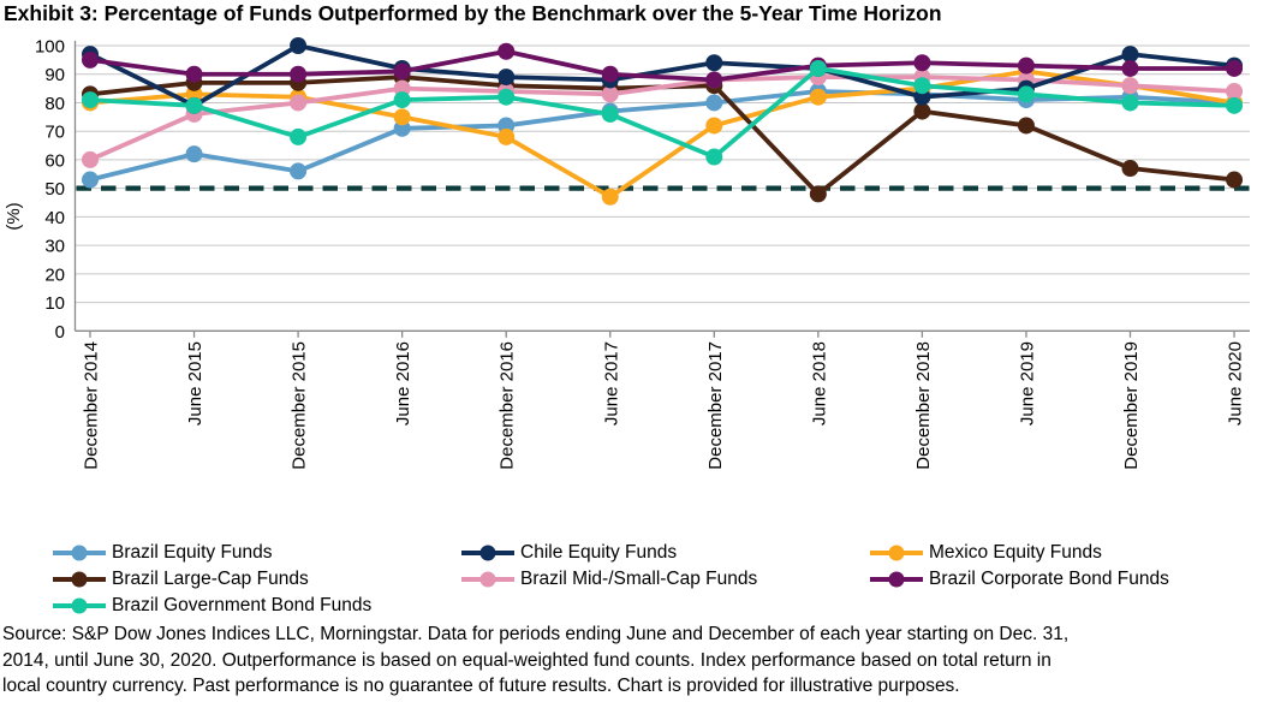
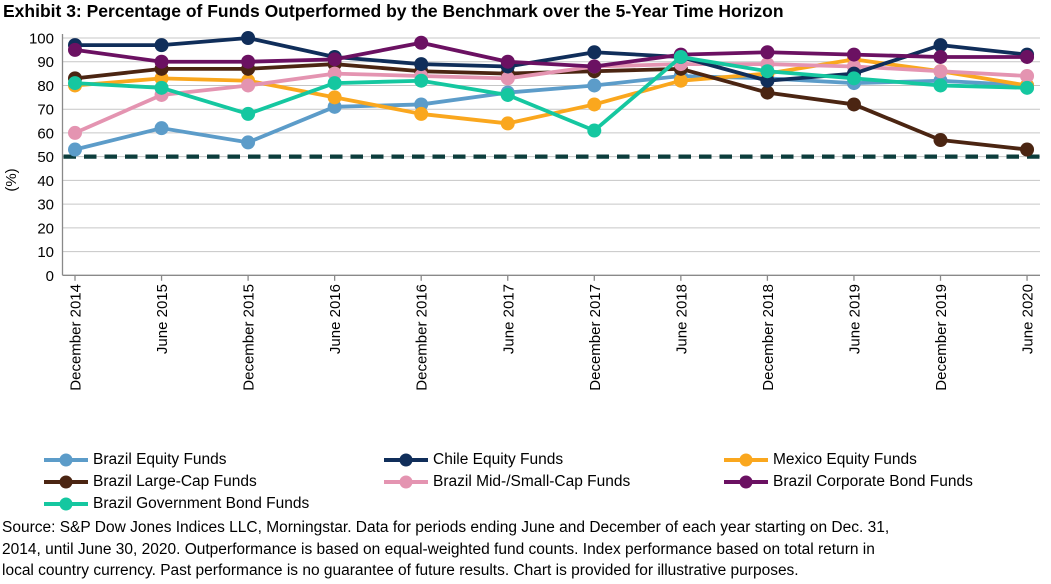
Chile Equity Funds/June 2015: 79 -> 97
Mexico Equity Funds/June 2017: 47 -> 64
Brazil Large-Cap Funds/June 2018: 48 -> 87
